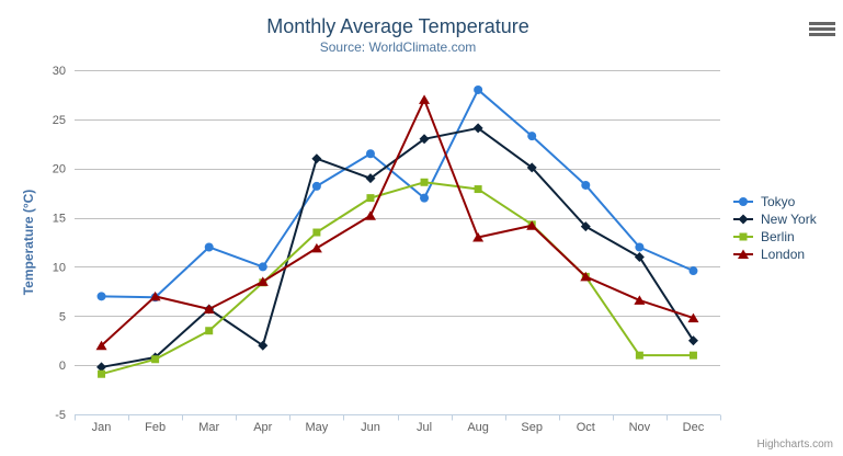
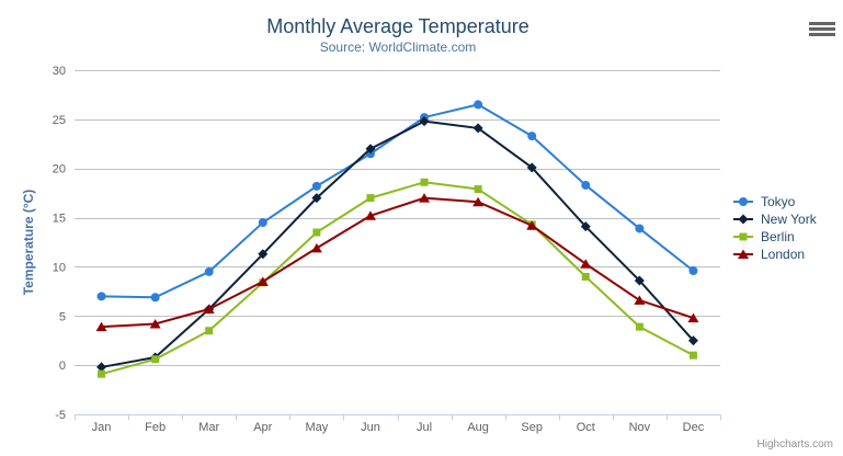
London/Jan: 2 -> 4
London/Feb: 7 -> 4
Tokyo/Mar: 12 -> 10
Tokyo/Apr: 10 -> 14
New York/Apr: 2 -> 11
New York/May: 21 -> 17
New York/Jun: 19 -> 22
Tokyo/Jul: 17 -> 25
New York/Jul: 23 -> 25
London/Jul: 27 -> 17
Tokyo/Aug: 28 -> 26
London/Aug: 13 -> 17
London/Oct: 9 -> 10
Tokyo/Nov: 12 -> 14
New York/Nov: 11 -> 9
Berlin/Nov: 1 -> 4
